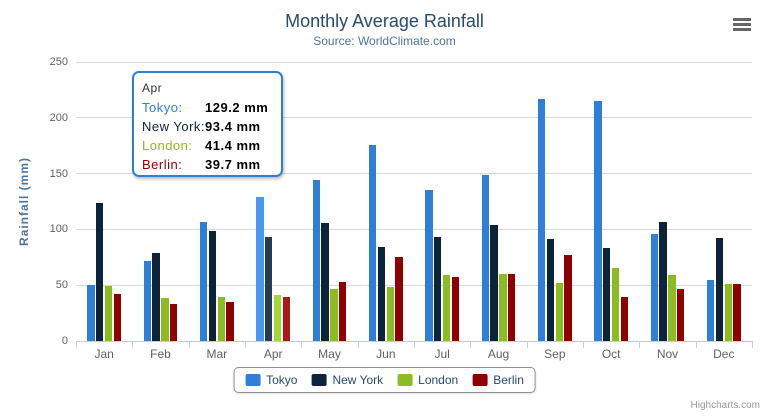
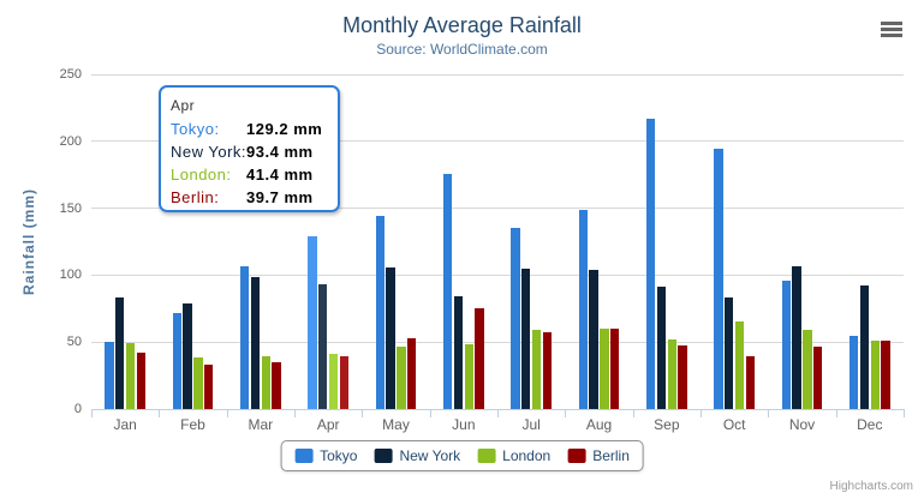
New York/Jan: 124 -> 84
New York/Jul: 93 -> 105
Berlin/Sep: 77 -> 48
Tokyo/Oct: 215 -> 194
